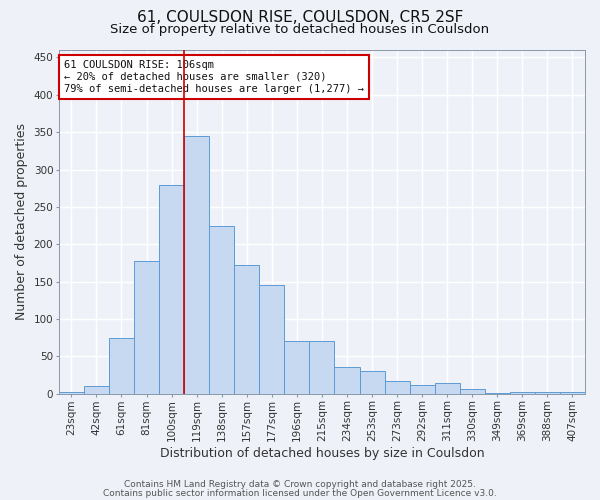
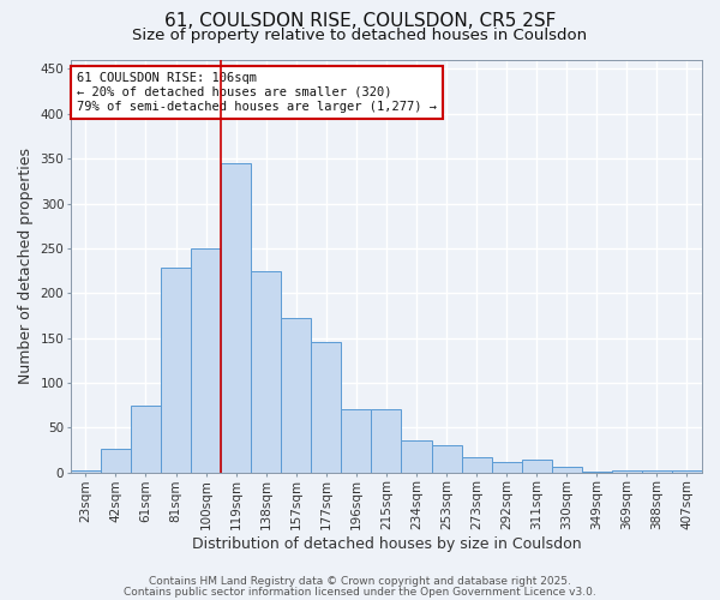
42sqm: 11 -> 26
81sqm: 178 -> 228
100sqm: 280 -> 250
